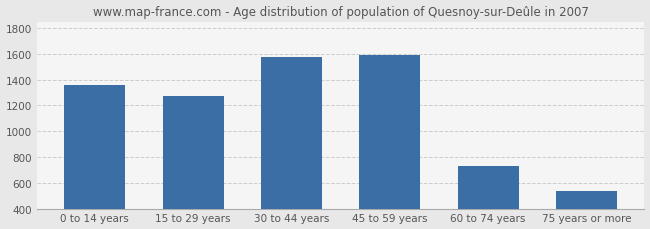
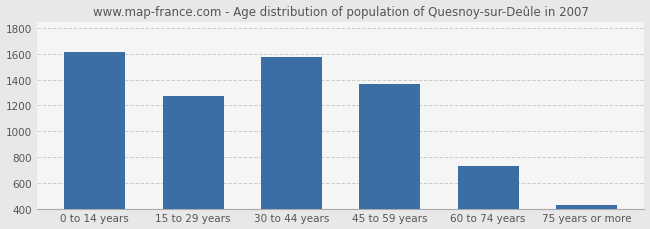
0 to 14 years: 1360 -> 1610
45 to 59 years: 1590 -> 1360
75 years or more: 540 -> 430
